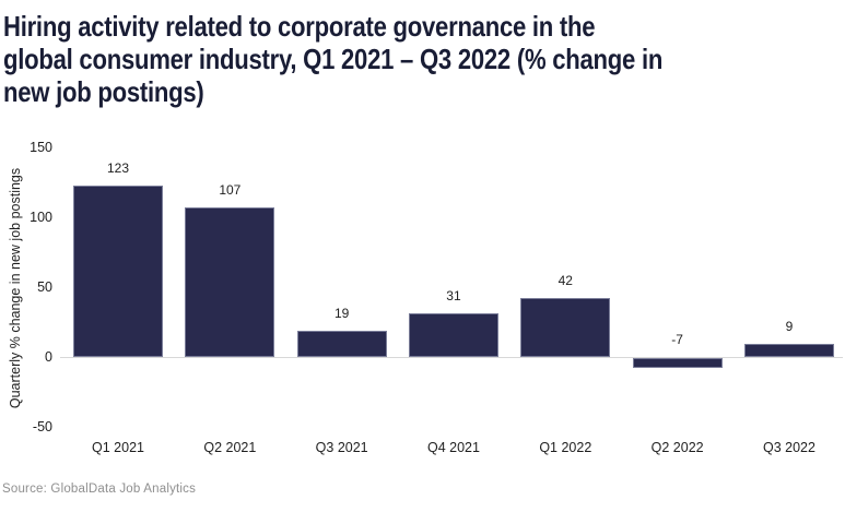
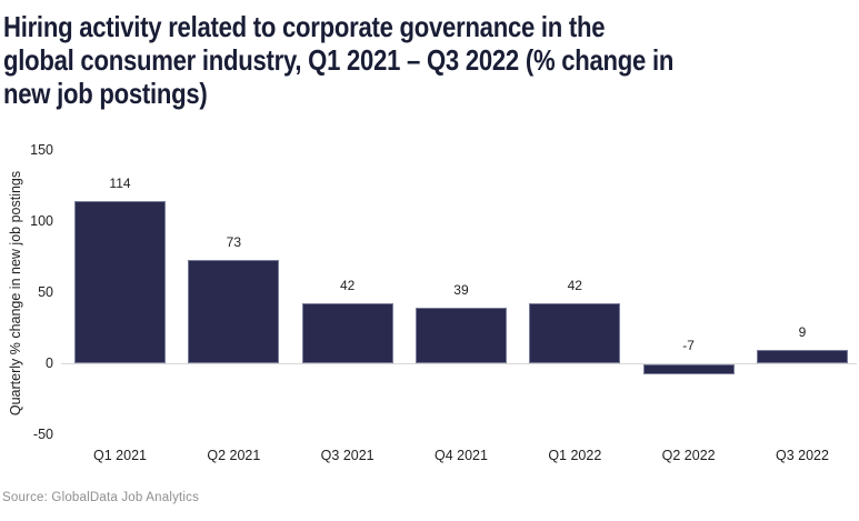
Q1 2021: 123 -> 114
Q2 2021: 107 -> 73
Q3 2021: 19 -> 42
Q4 2021: 31 -> 39
